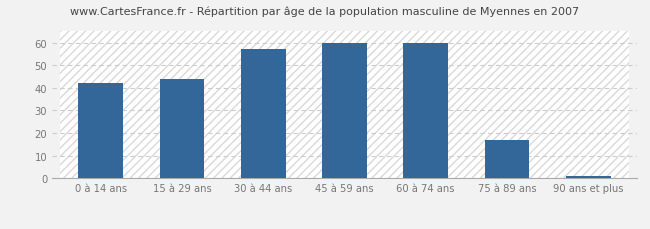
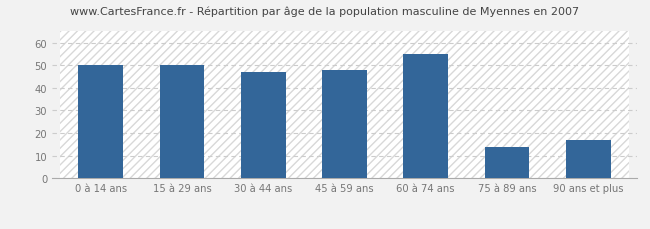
0 à 14 ans: 42 -> 50
15 à 29 ans: 44 -> 50
30 à 44 ans: 57 -> 47
45 à 59 ans: 60 -> 48
60 à 74 ans: 60 -> 55
75 à 89 ans: 17 -> 14
90 ans et plus: 1 -> 17
